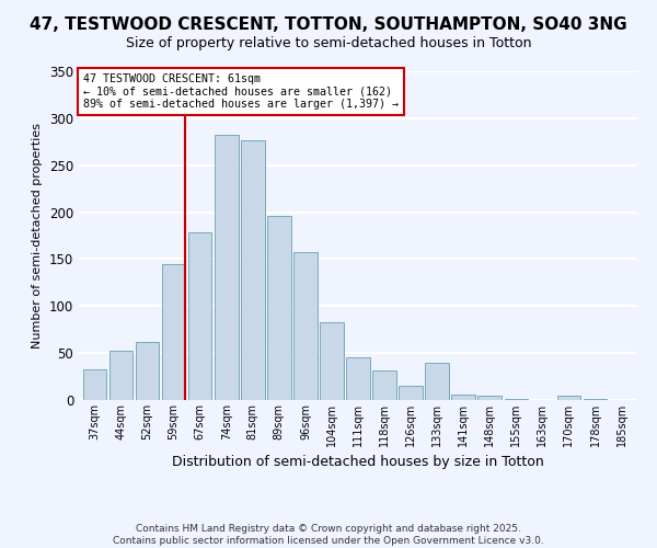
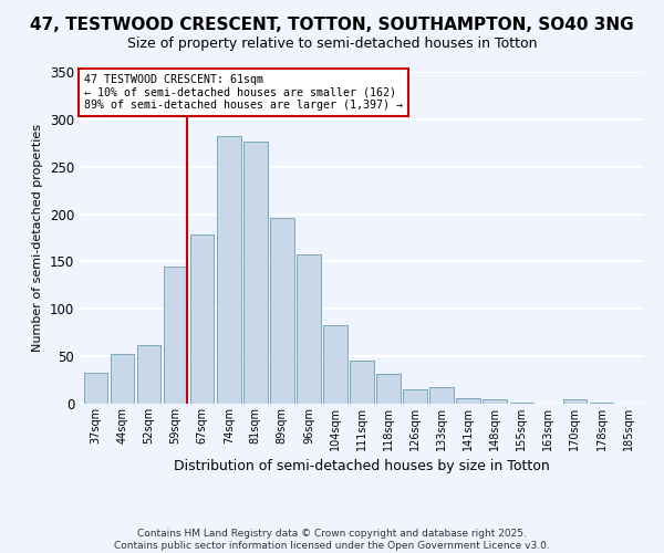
133sqm: 40 -> 18
